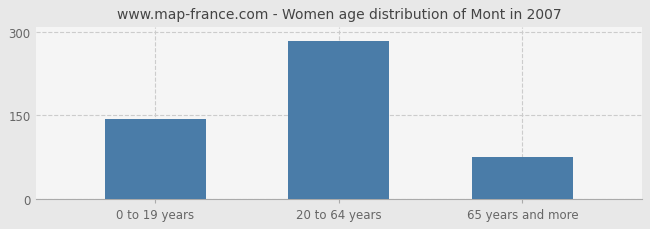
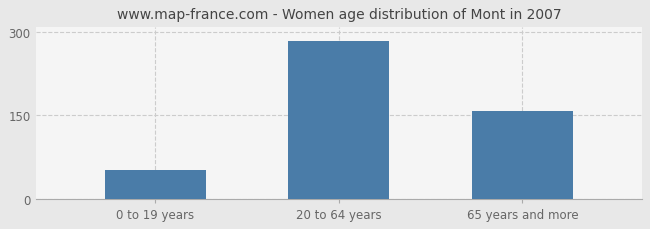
0 to 19 years: 143 -> 52
65 years and more: 75 -> 158
